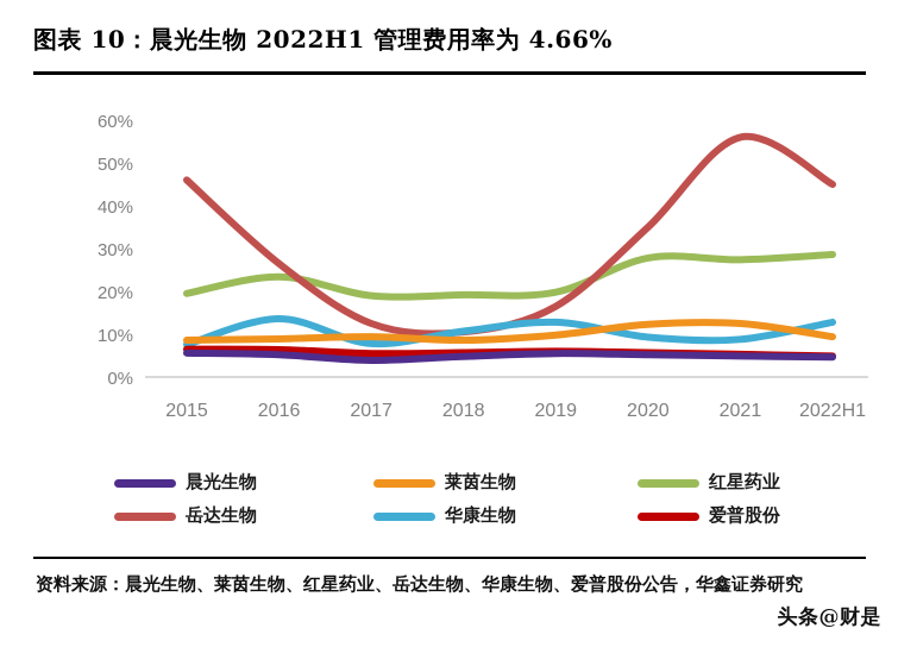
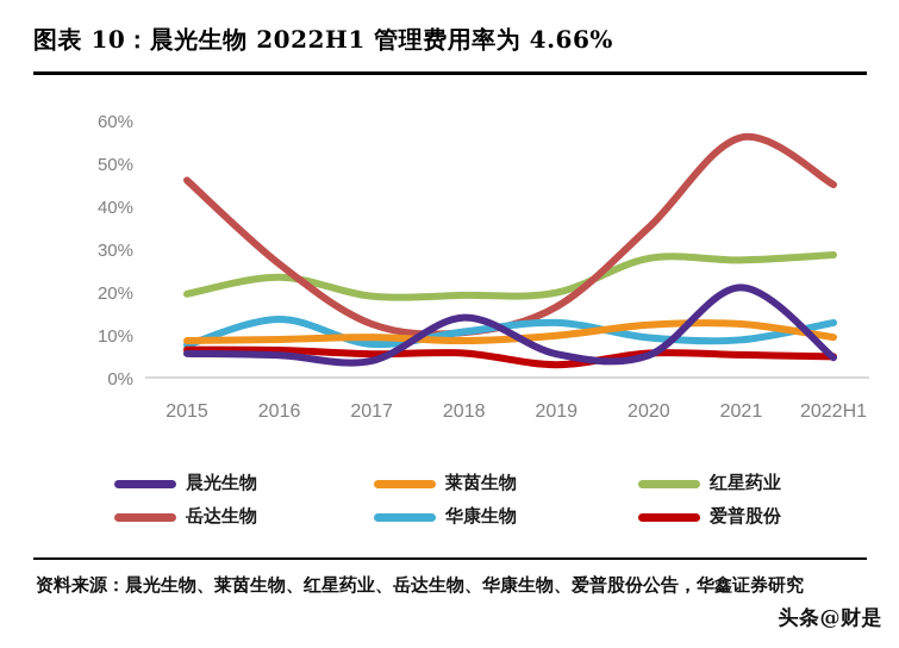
晨光生物/2018: 5% -> 14%
爱普股份/2019: 6% -> 3%
晨光生物/2021: 5% -> 21%
